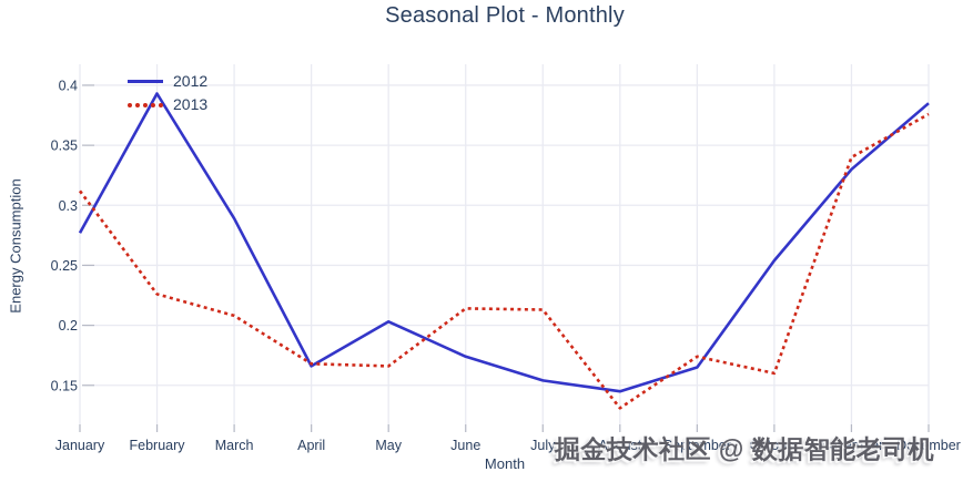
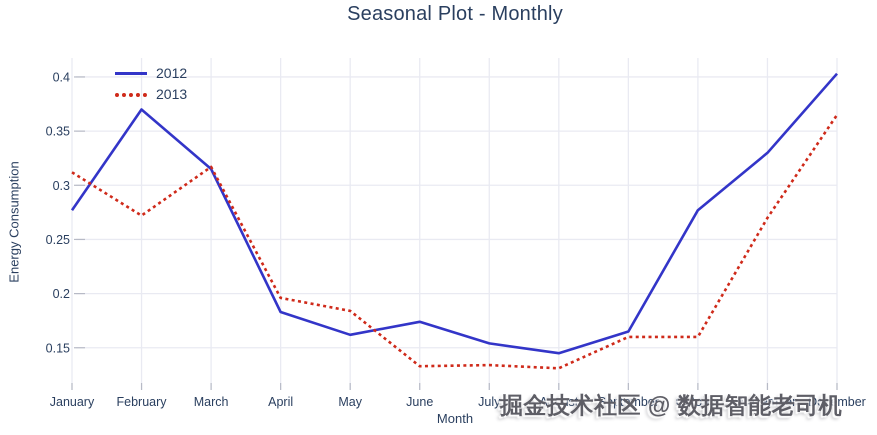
2012/February: 0.393 -> 0.370
2013/February: 0.226 -> 0.272
2012/March: 0.289 -> 0.315
2013/March: 0.208 -> 0.317
2012/April: 0.166 -> 0.183
2013/April: 0.168 -> 0.196
2012/May: 0.203 -> 0.162
2013/May: 0.166 -> 0.184
2013/June: 0.214 -> 0.133
2013/July: 0.213 -> 0.134
2013/September: 0.174 -> 0.160
2012/October: 0.254 -> 0.277
2013/November: 0.340 -> 0.270
2012/December: 0.385 -> 0.403
2013/December: 0.376 -> 0.365
